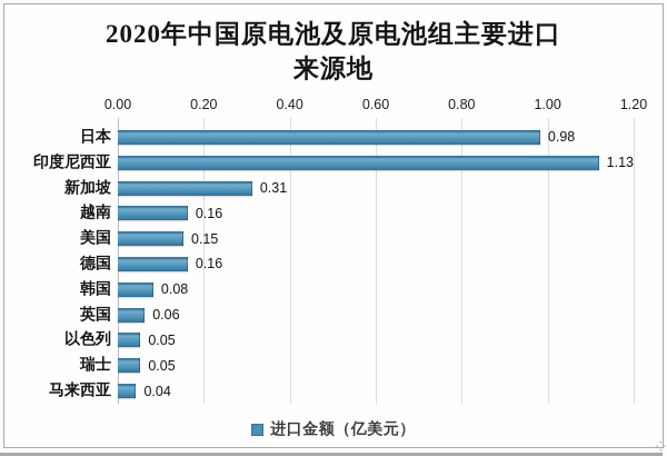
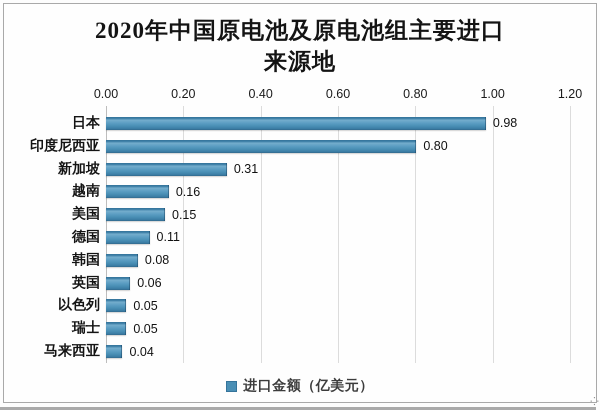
印度尼西亚: 1.13 -> 0.80
德国: 0.16 -> 0.11
